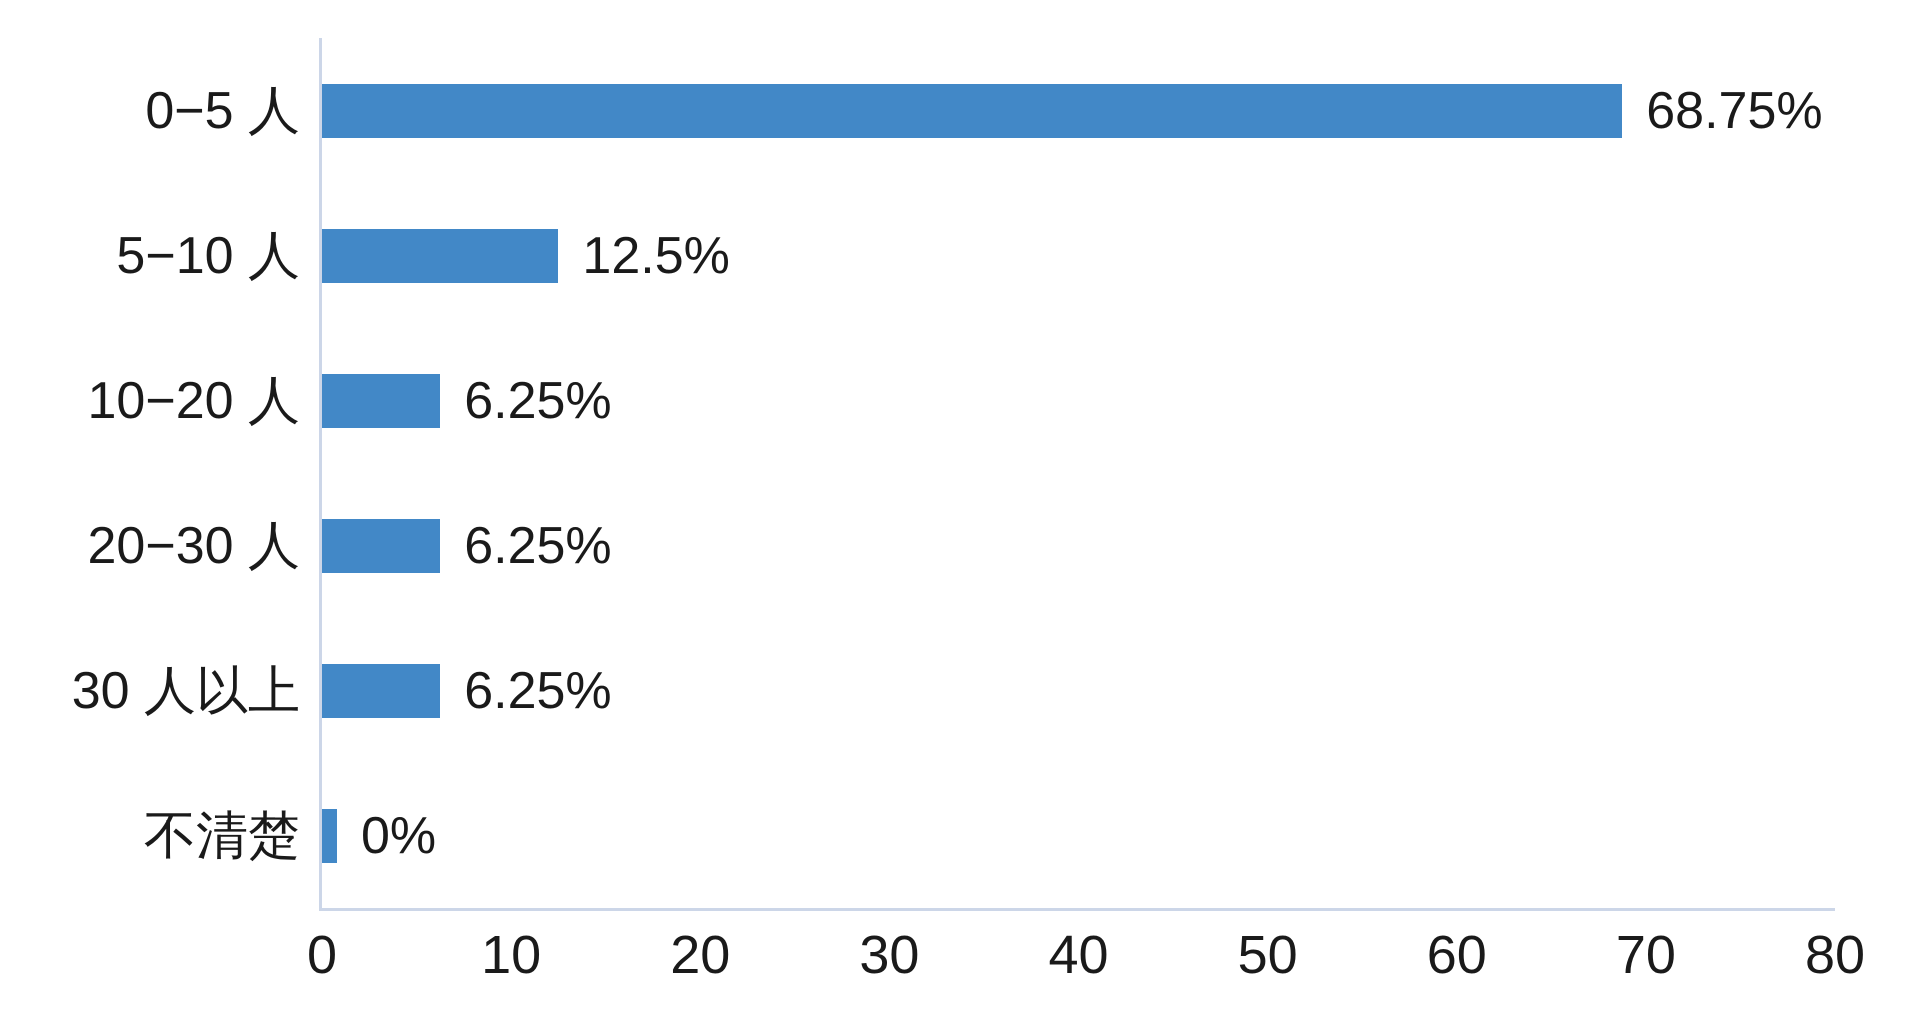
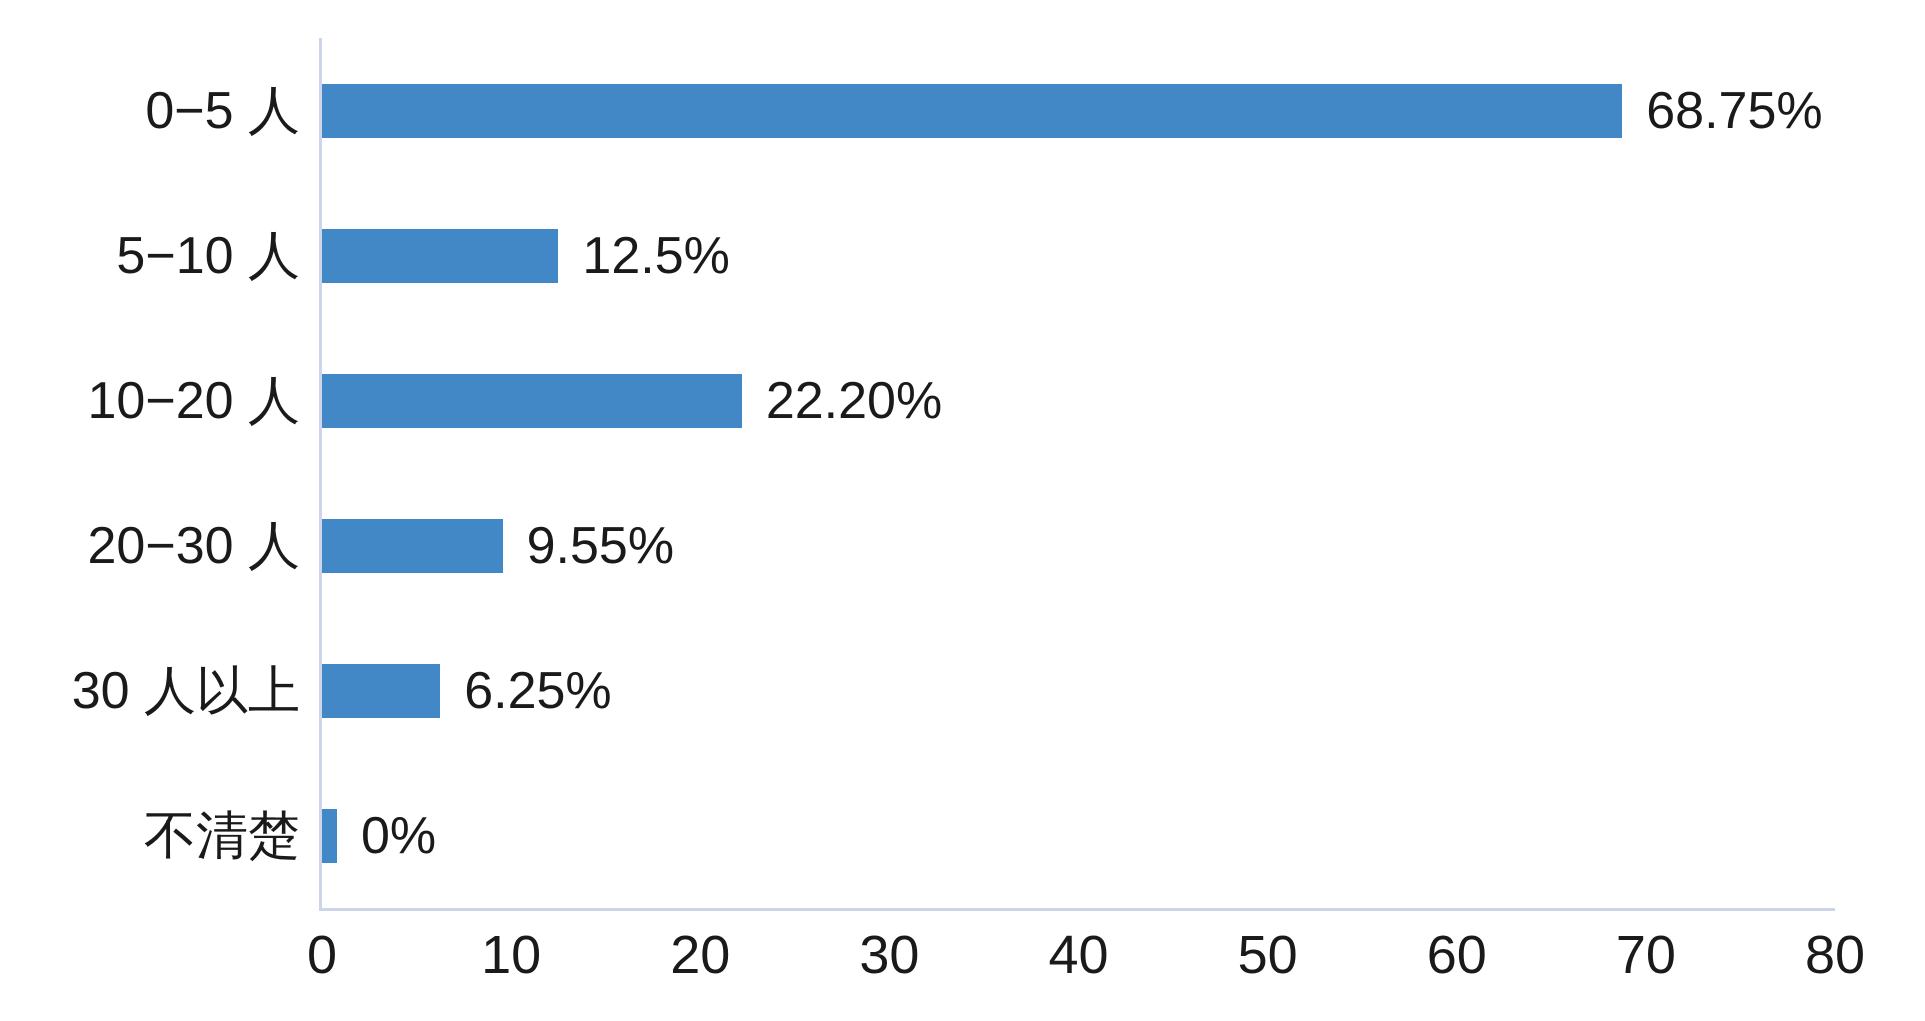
10−20 人: 6.25% -> 22.20%
20−30 人: 6.25% -> 9.55%
